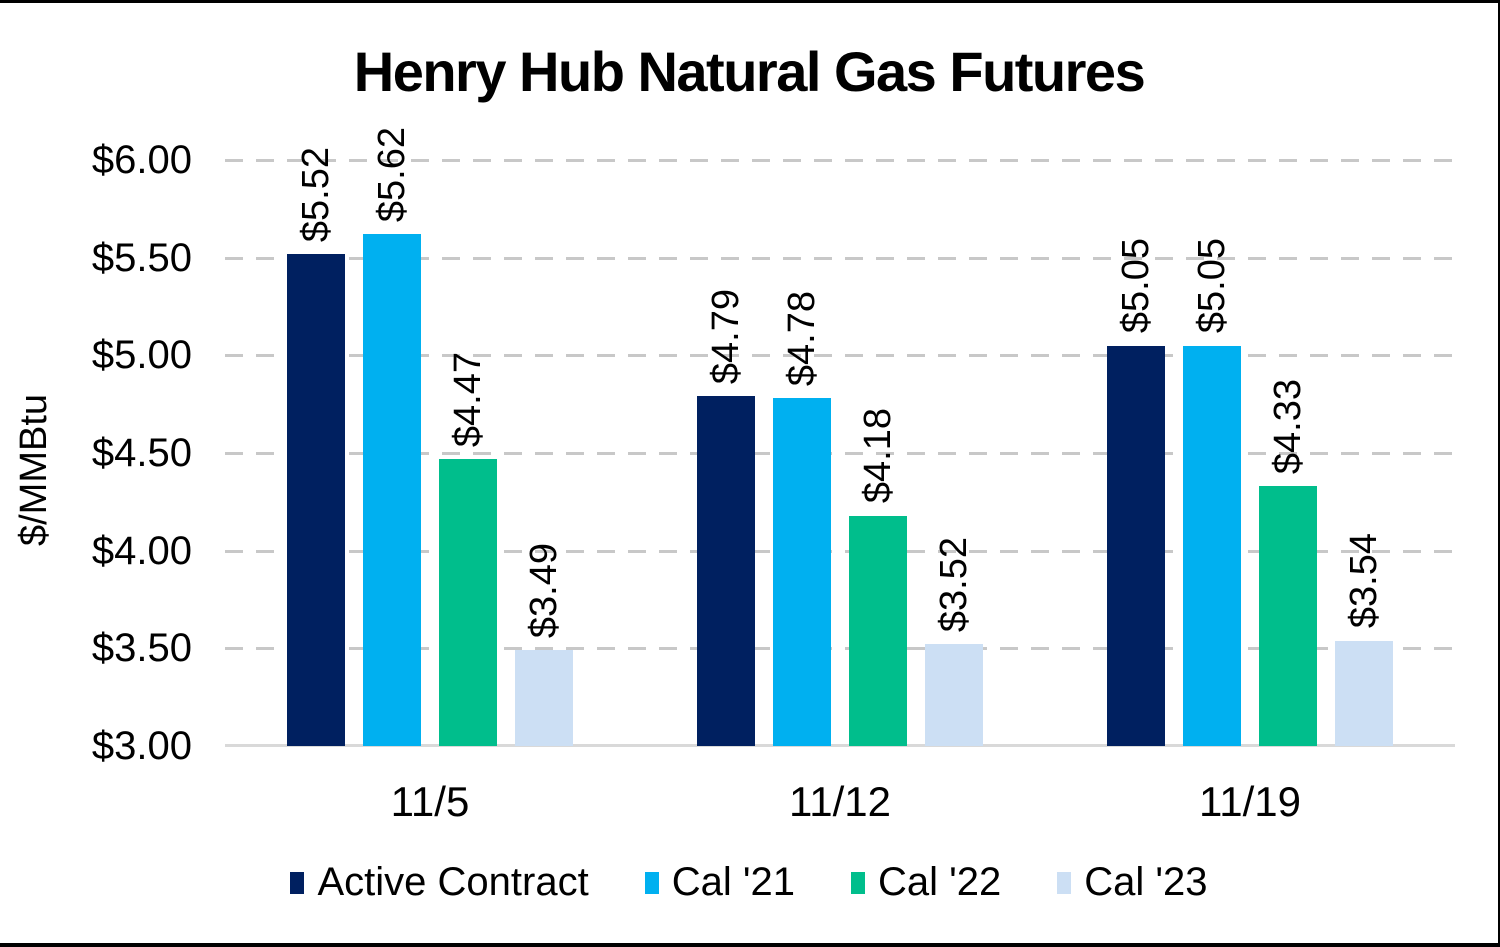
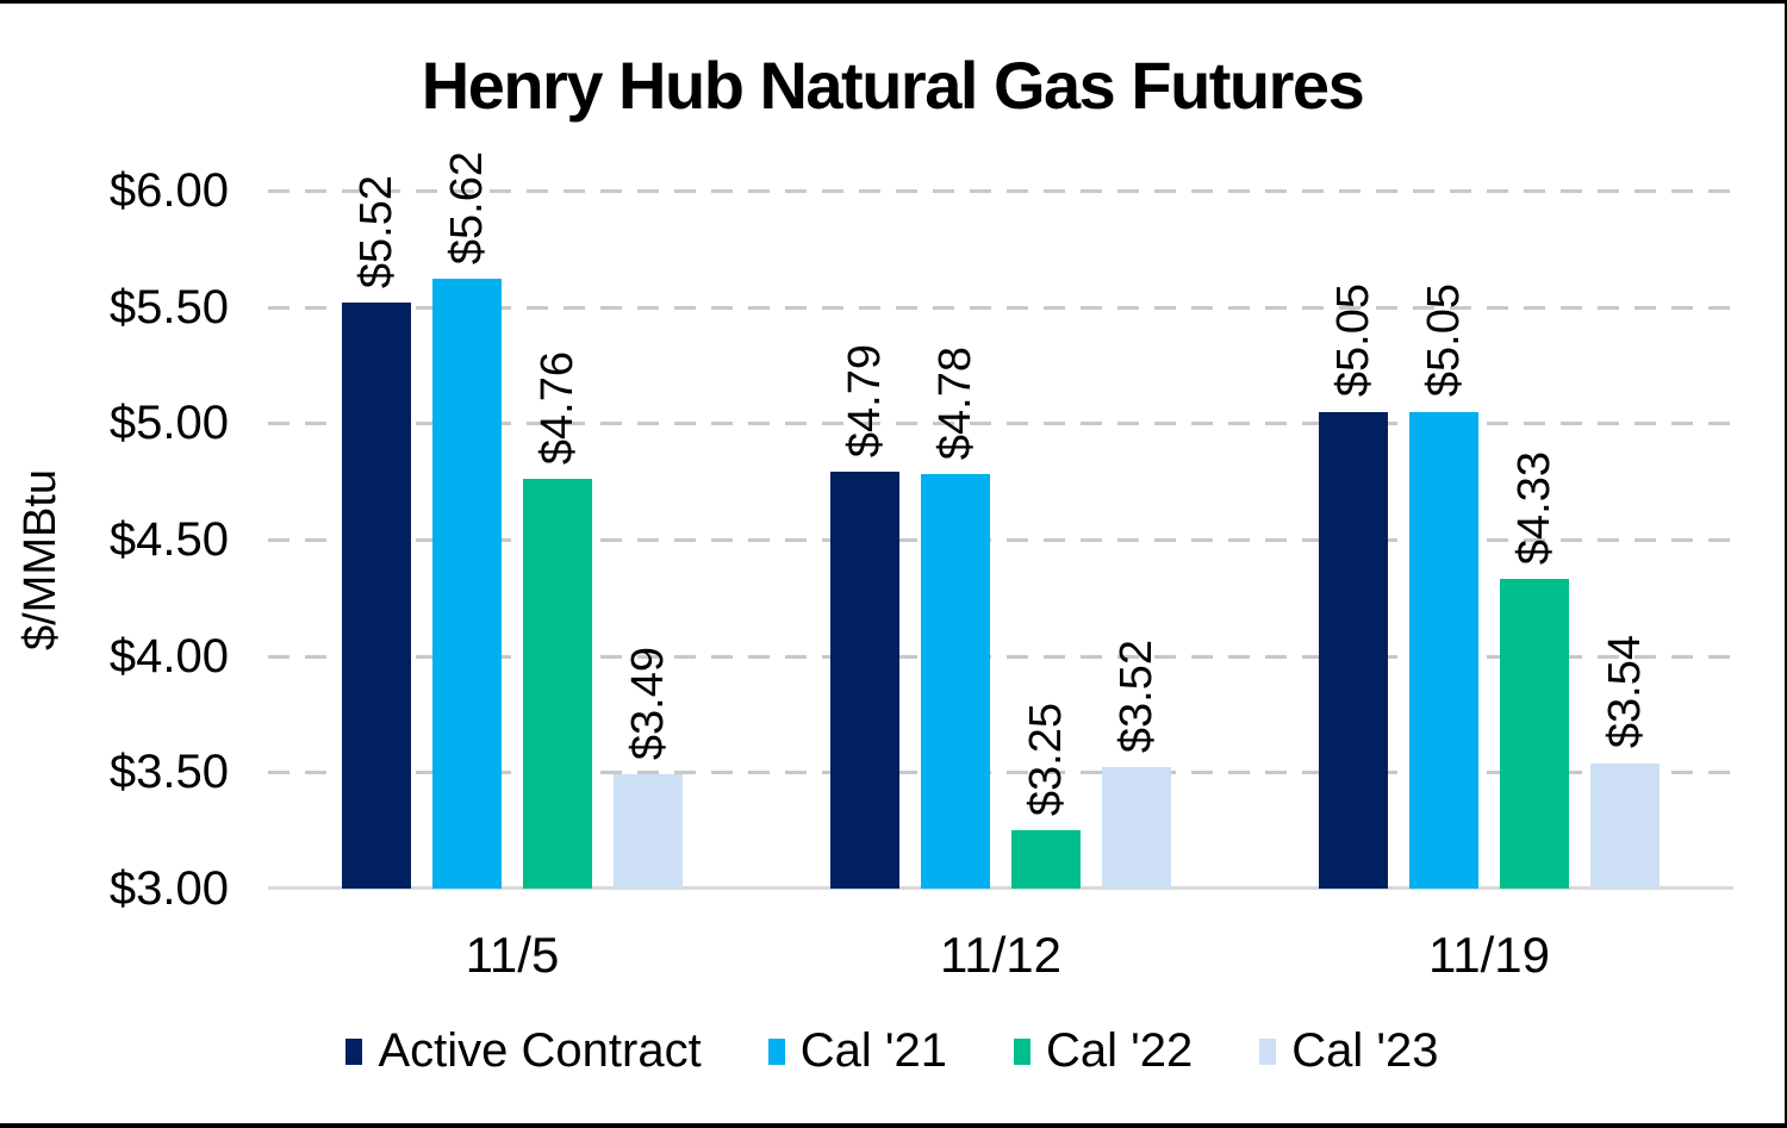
Cal '22/11/5: $4.47 -> $4.76
Cal '22/11/12: $4.18 -> $3.25
